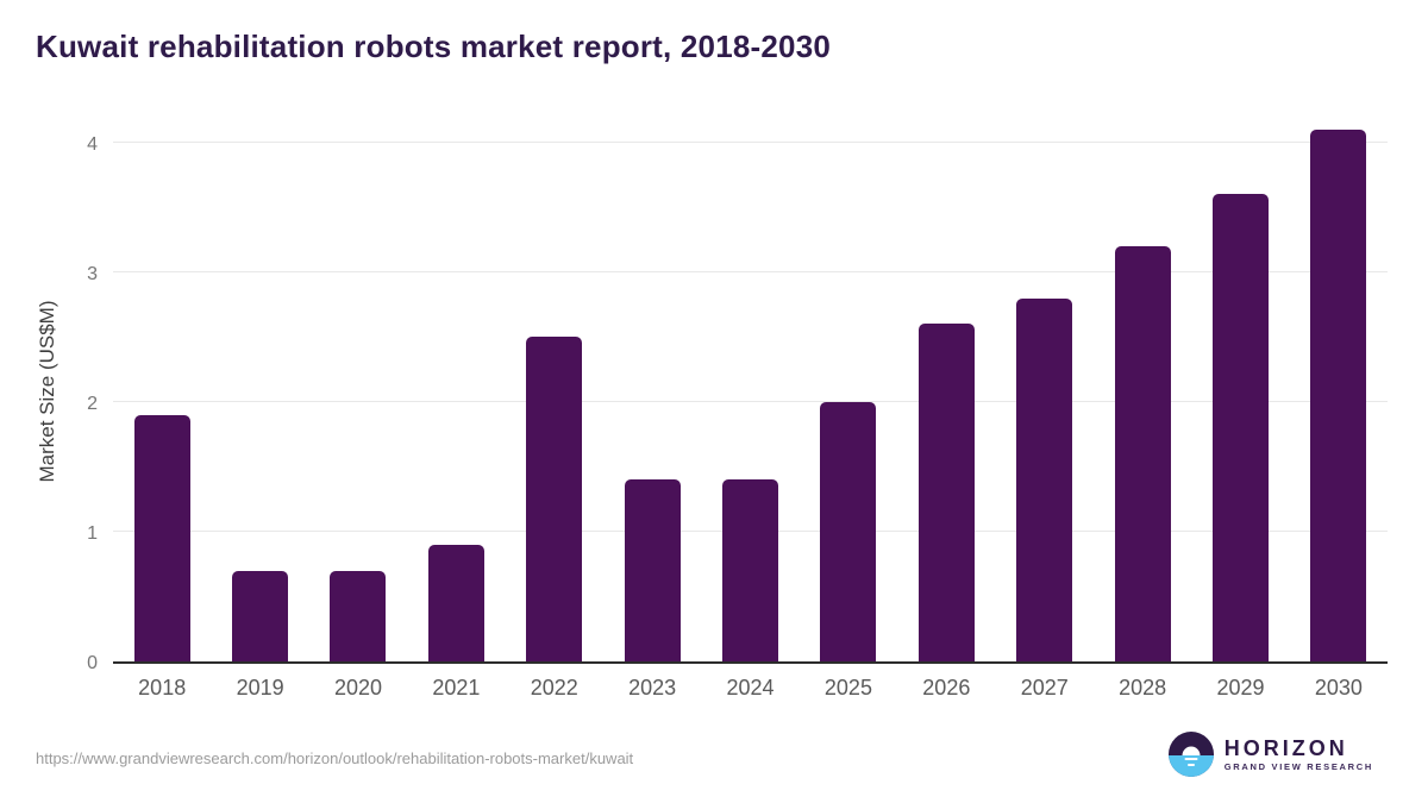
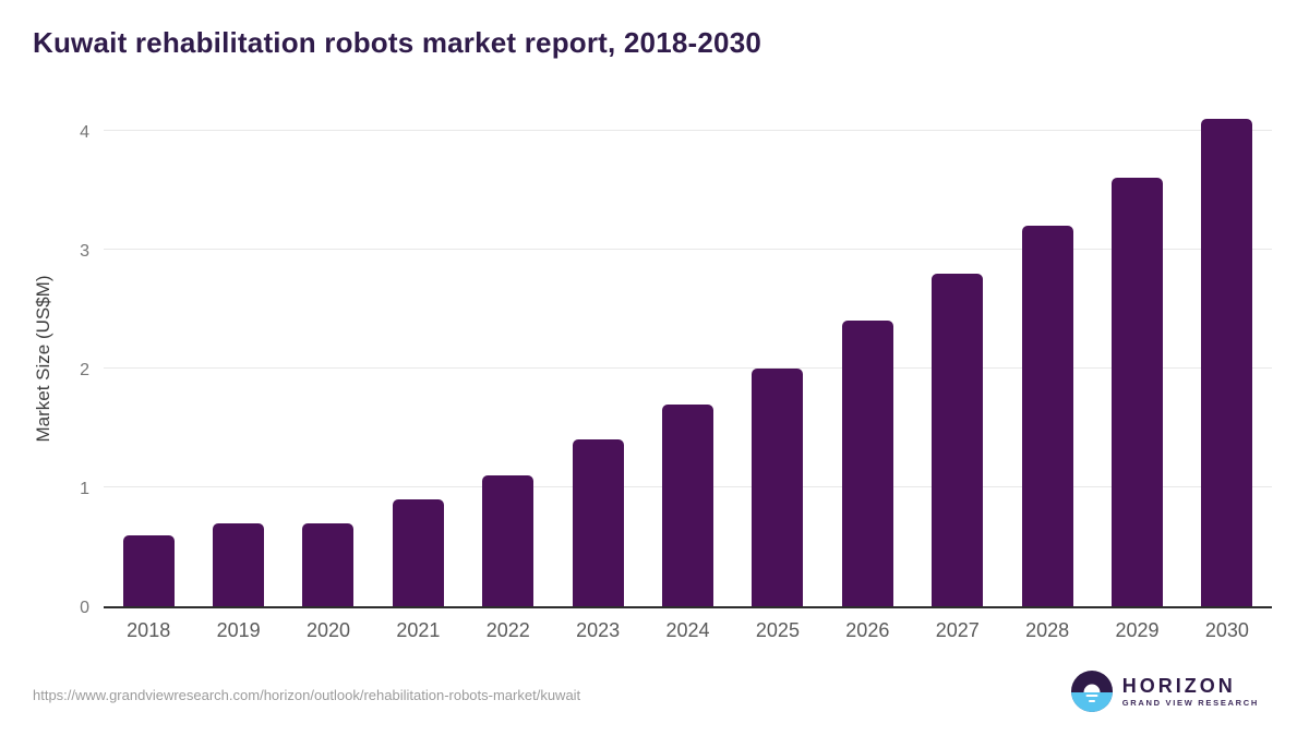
2018: 1.9 -> 0.6
2022: 2.5 -> 1.1
2024: 1.4 -> 1.7
2026: 2.6 -> 2.4
